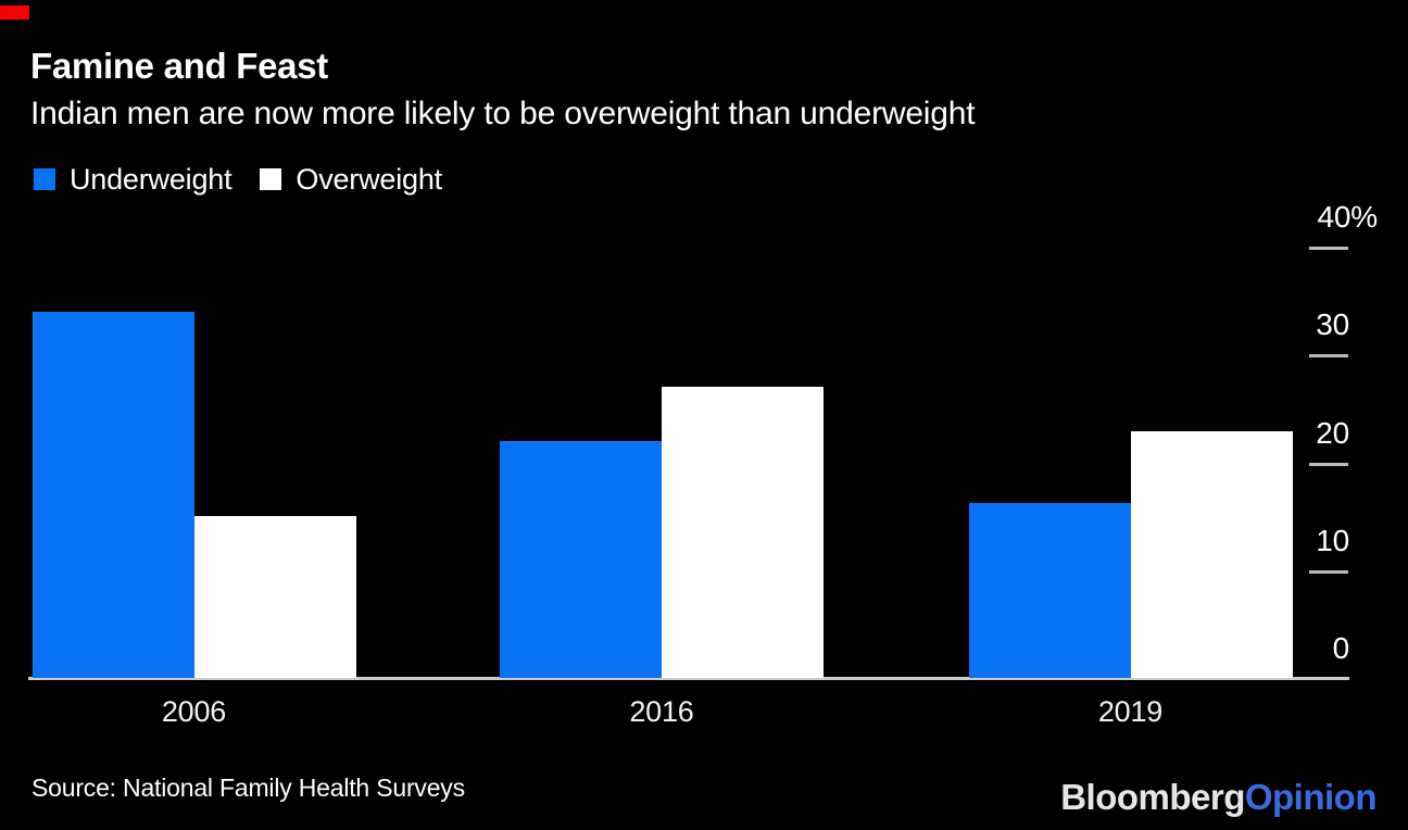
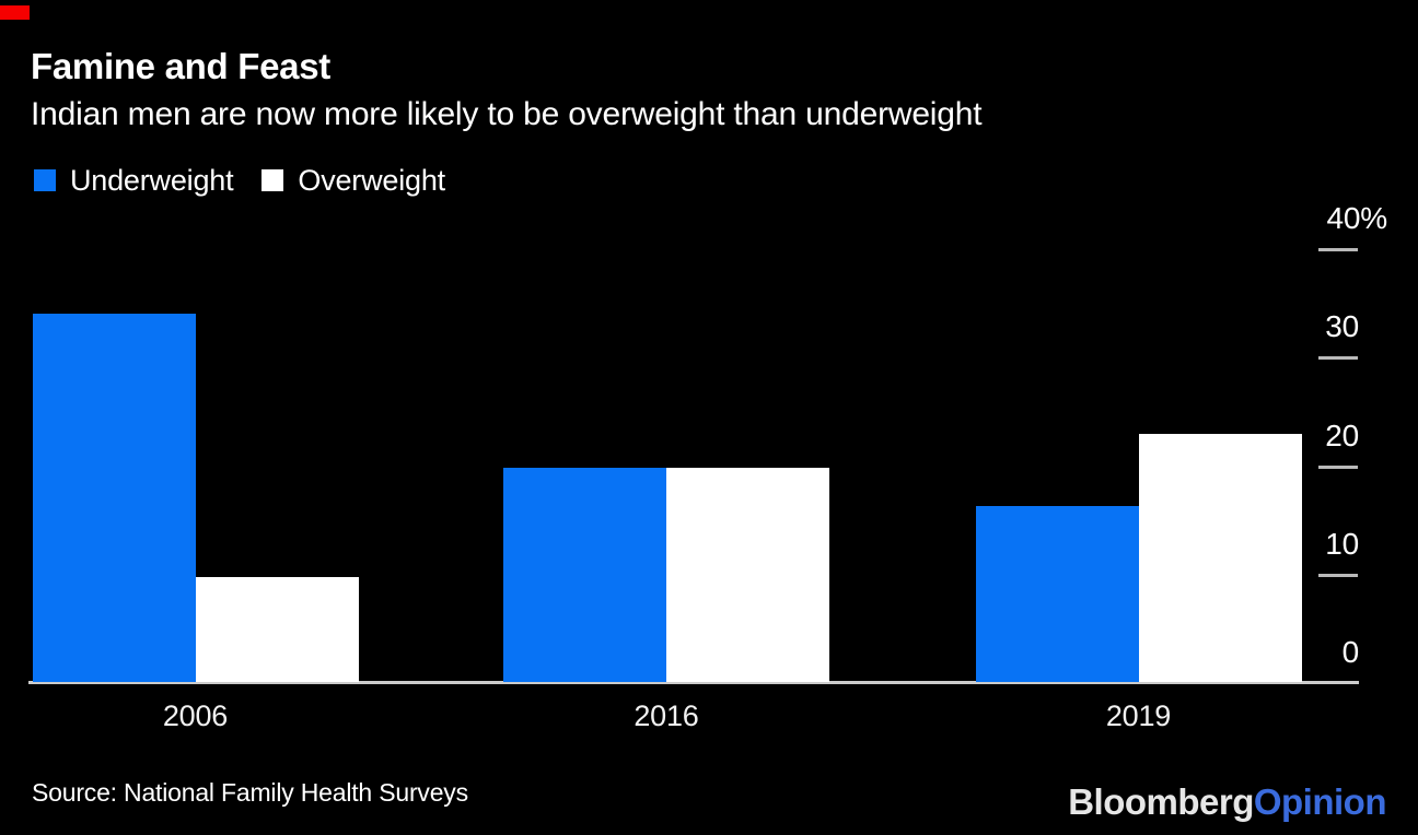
Overweight/2006: 15% -> 10%
Underweight/2016: 22% -> 20%
Overweight/2016: 27% -> 20%
